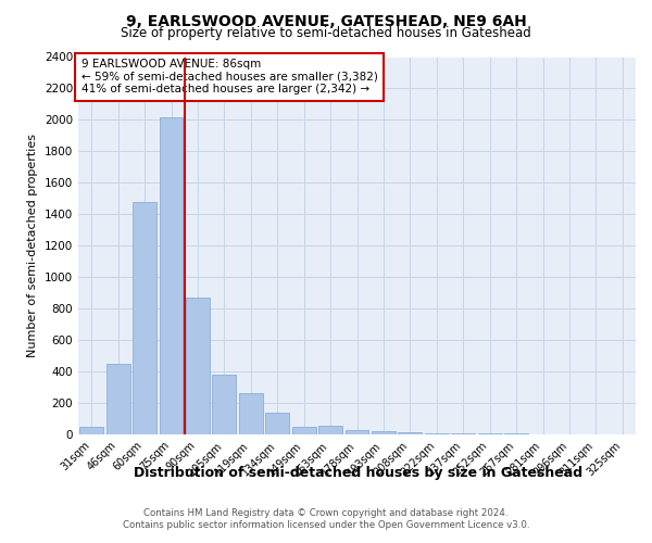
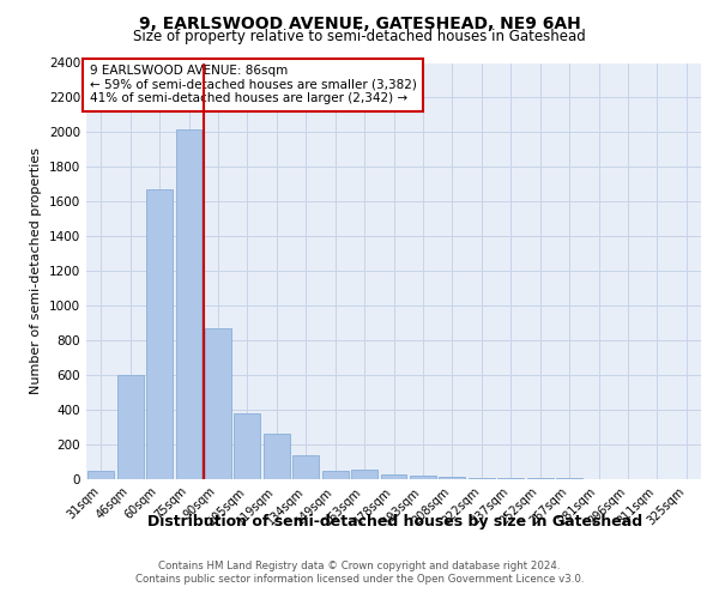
46sqm: 450 -> 600
60sqm: 1480 -> 1670
